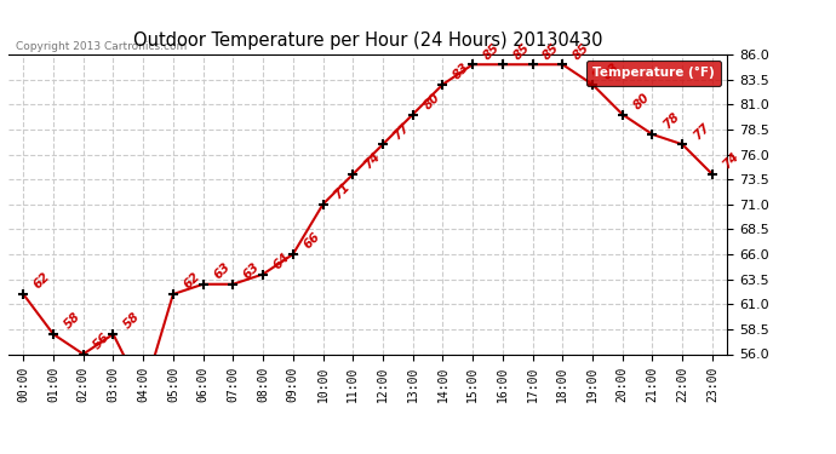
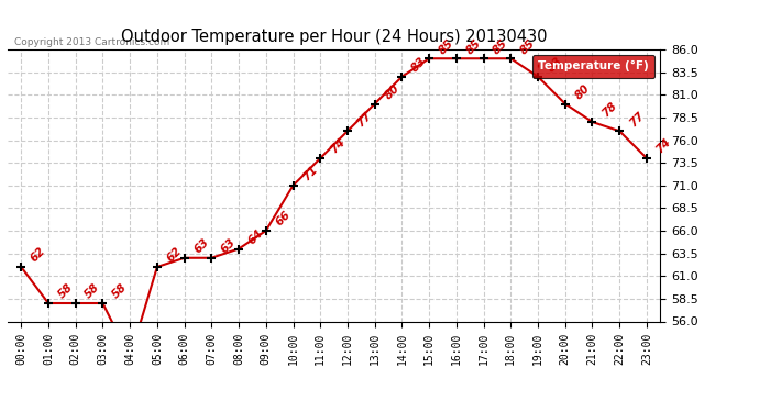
02:00: 56 -> 58
